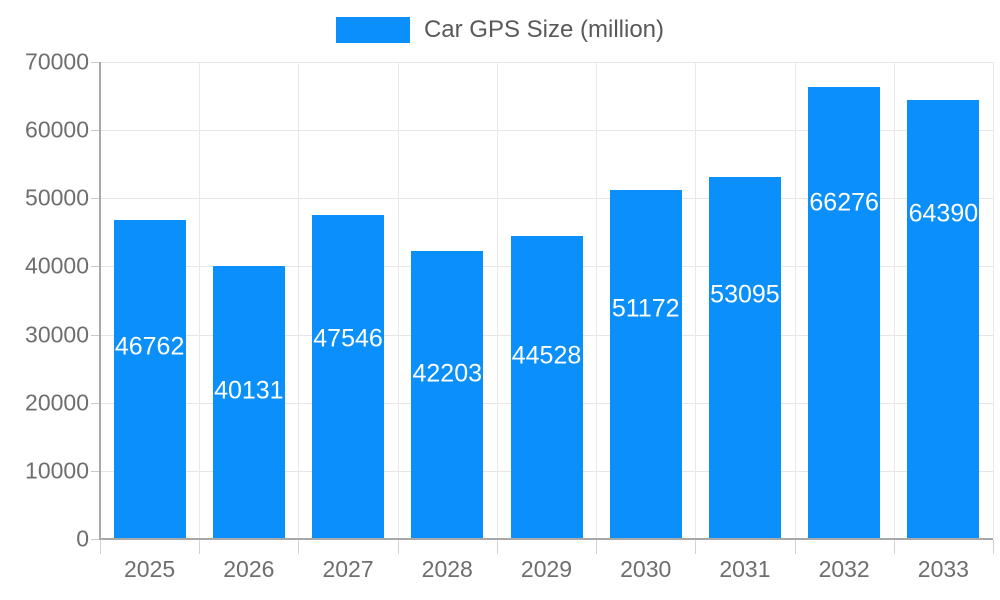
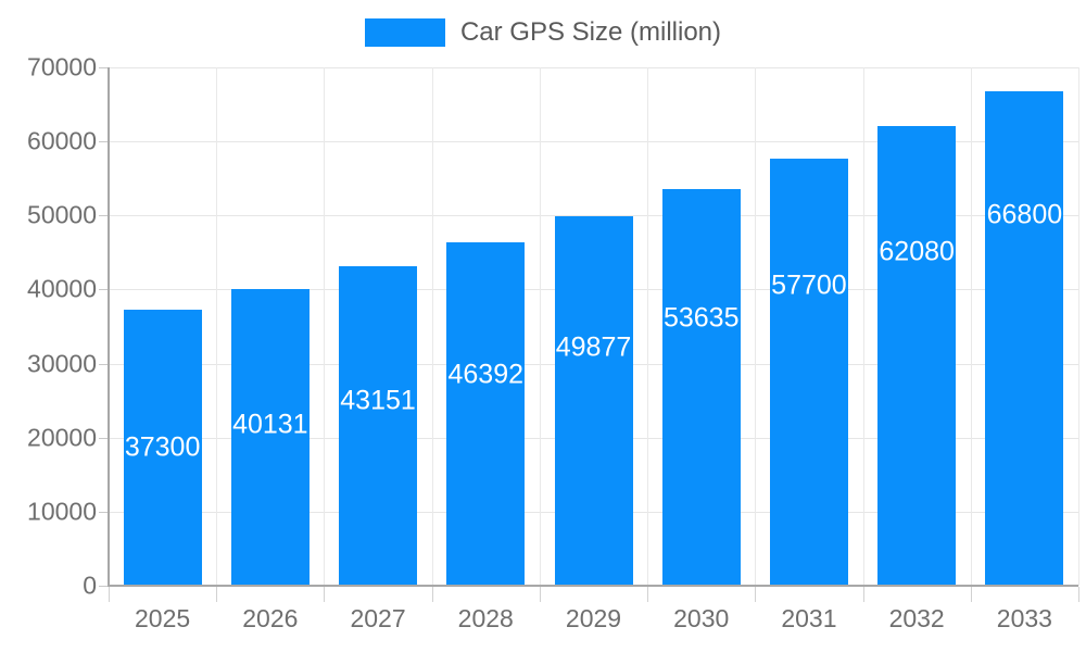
2025: 46762 -> 37300
2027: 47546 -> 43151
2028: 42203 -> 46392
2029: 44528 -> 49877
2030: 51172 -> 53635
2031: 53095 -> 57700
2032: 66276 -> 62080
2033: 64390 -> 66800
